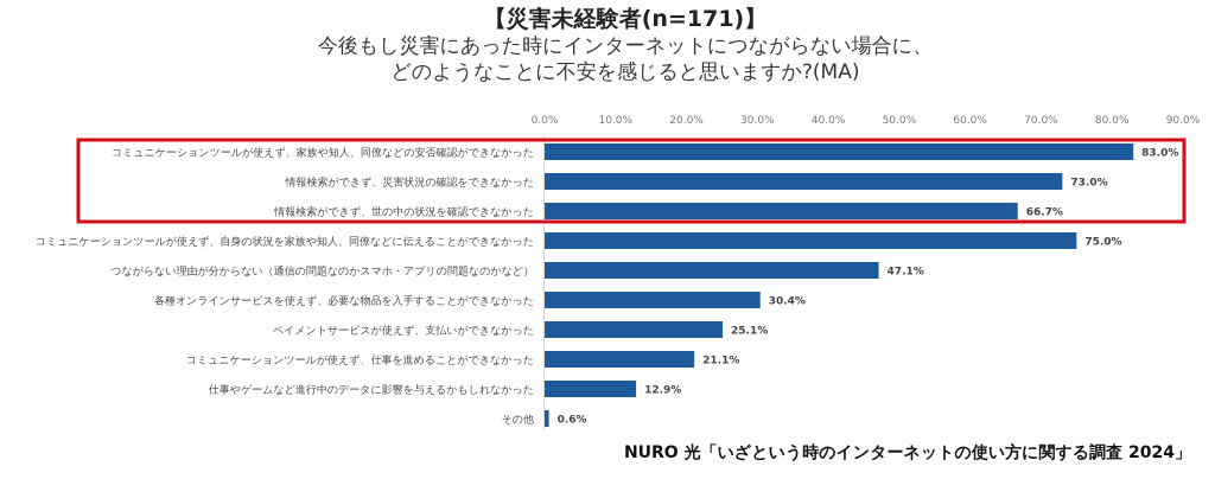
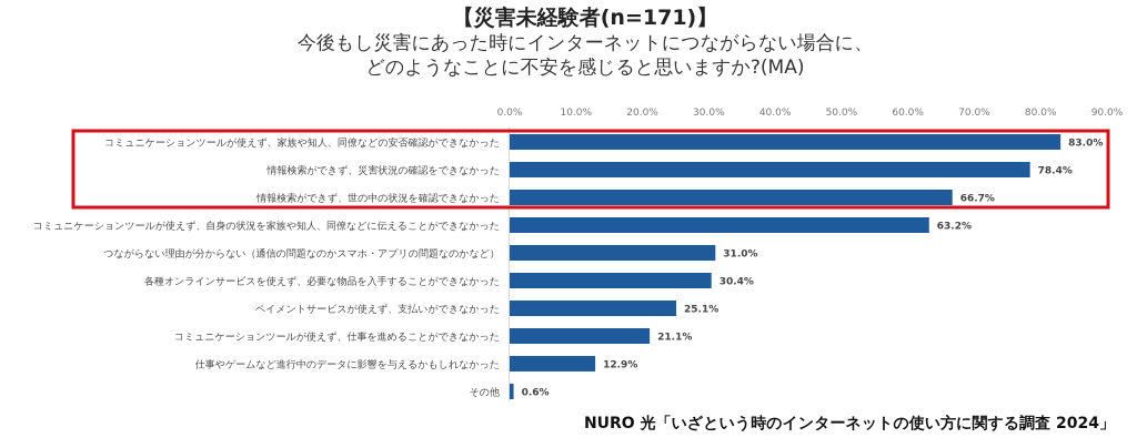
情報検索ができず、災害状況の確認をできなかった: 73.0% -> 78.4%
コミュニケーションツールが使えず、自身の状況を家族や知人、同僚などに伝えることができなかった: 75.0% -> 63.2%
つながらない理由が分からない（通信の問題なのかスマホ・アプリの問題なのかなど）: 47.1% -> 31.0%
